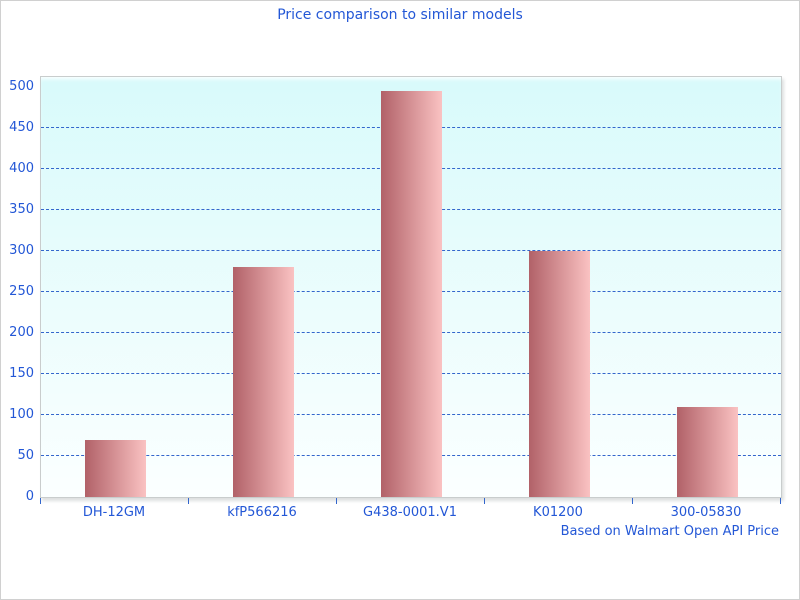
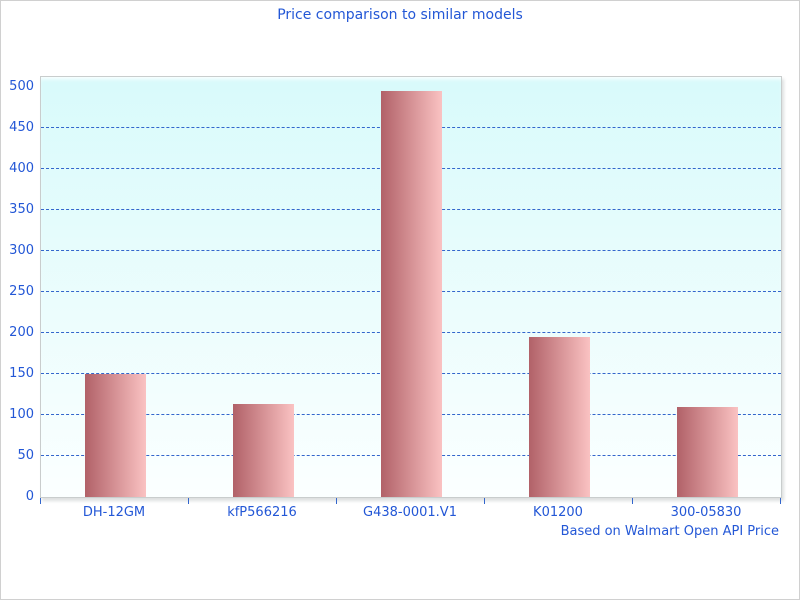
DH-12GM: 70 -> 150
kfP566216: 280 -> 110
K01200: 300 -> 200
